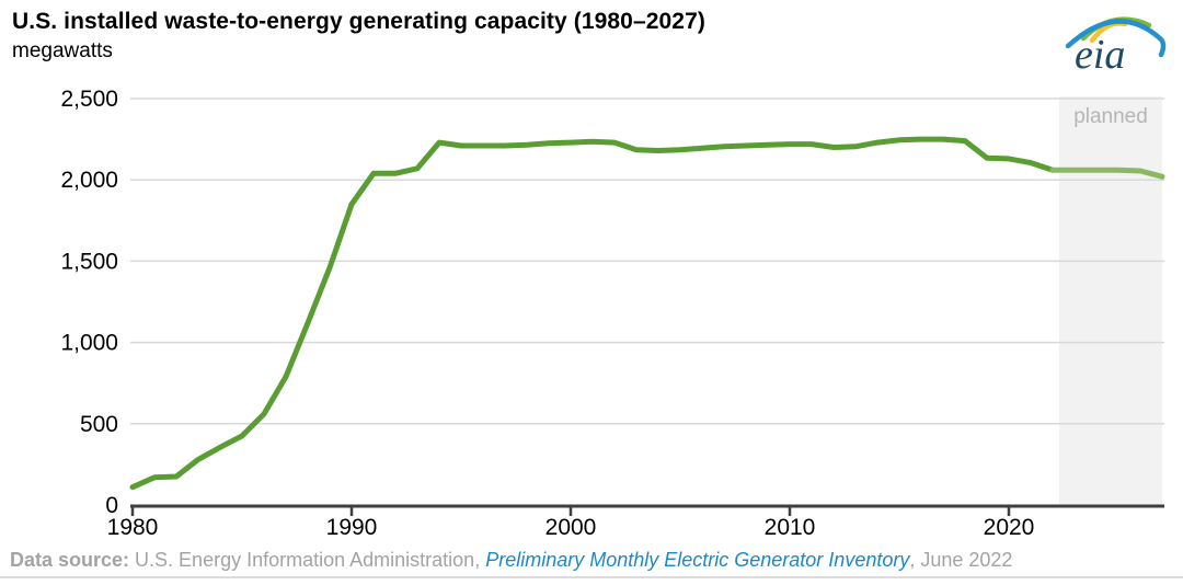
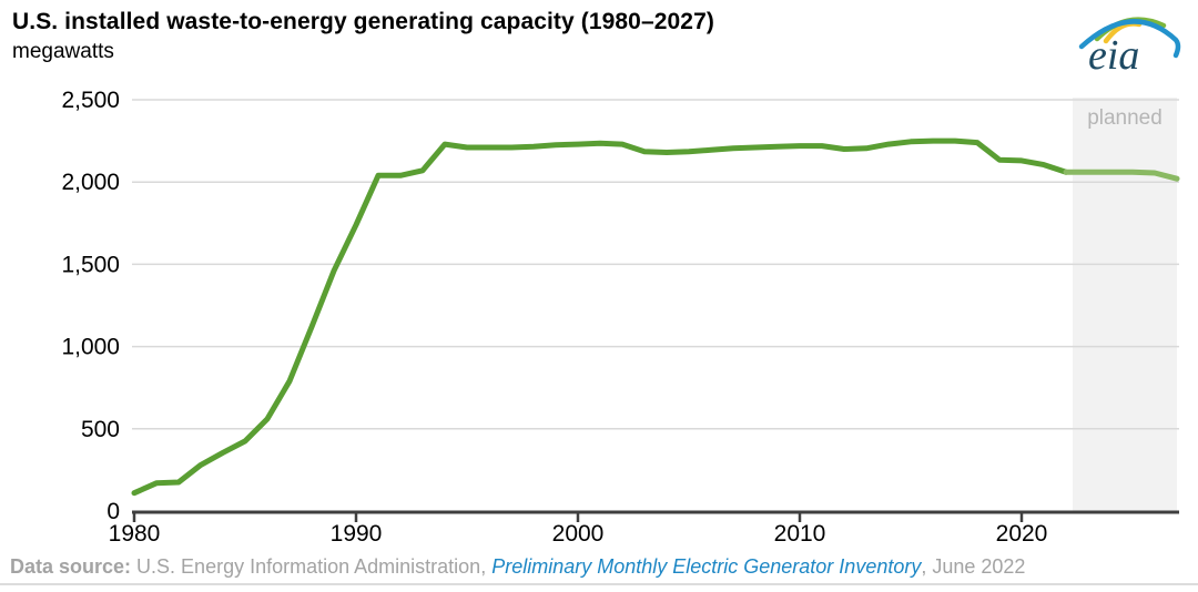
1990: 1850 -> 1740
